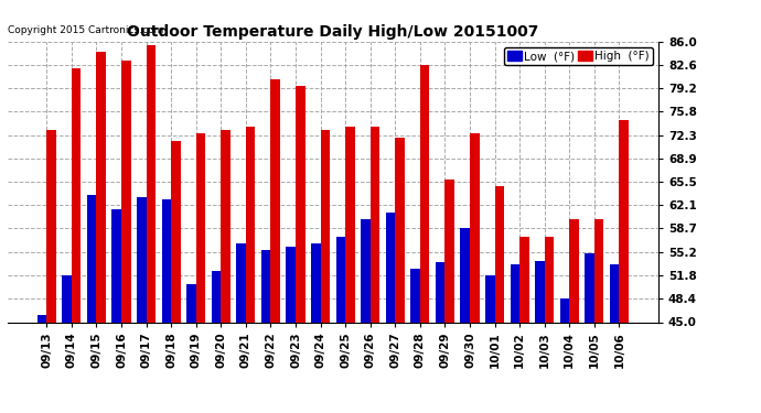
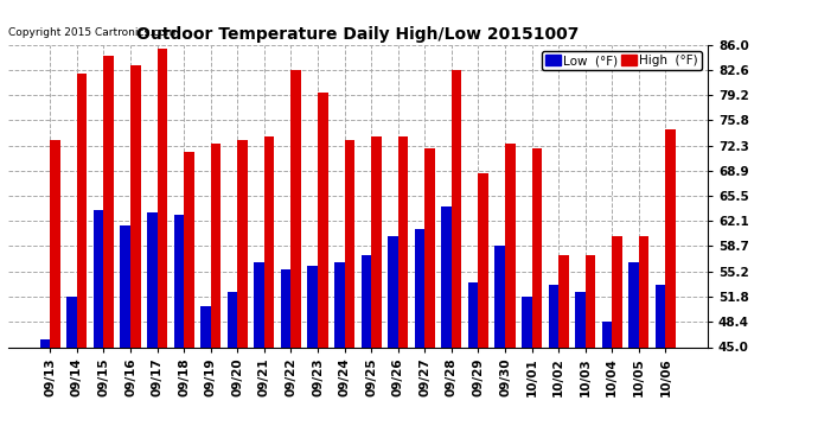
High (°F)/09/22: 80.4 -> 82.5
Low (°F)/09/28: 52.8 -> 64.0
High (°F)/09/29: 65.8 -> 68.5
High (°F)/10/01: 64.8 -> 72.0
Low (°F)/10/03: 54.0 -> 52.5
Low (°F)/10/05: 55.0 -> 56.5
